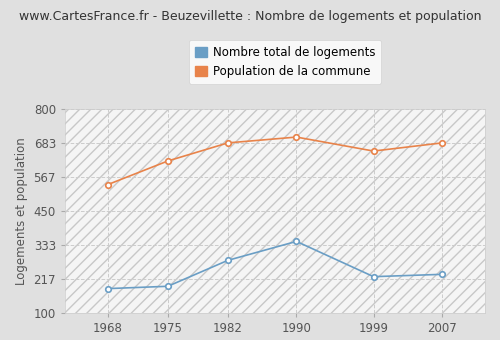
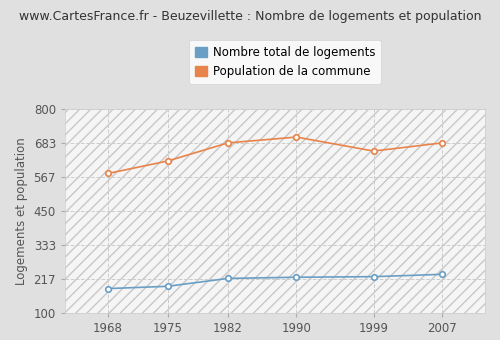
Population de la commune/1968: 540 -> 578
Nombre total de logements/1982: 280 -> 218
Nombre total de logements/1990: 345 -> 222
